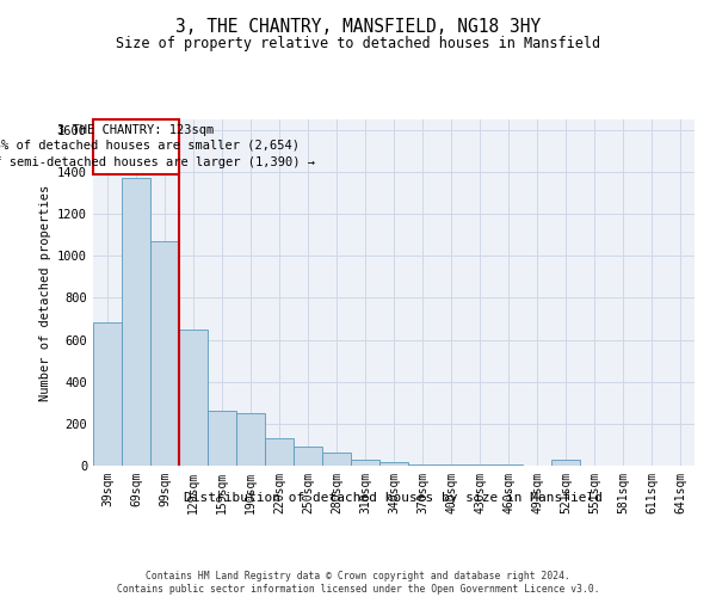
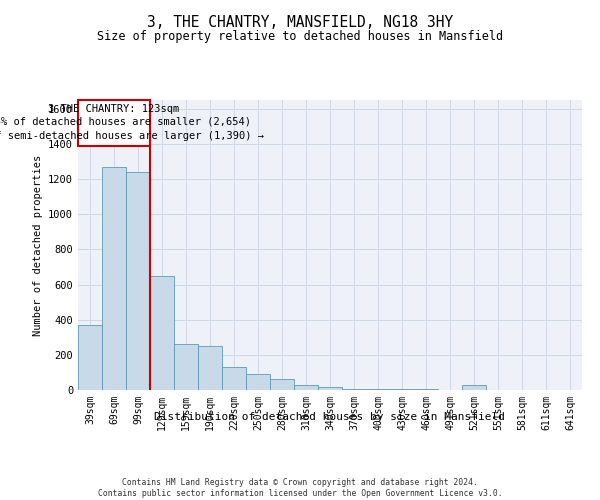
39sqm: 680 -> 370
69sqm: 1370 -> 1270
99sqm: 1070 -> 1240
